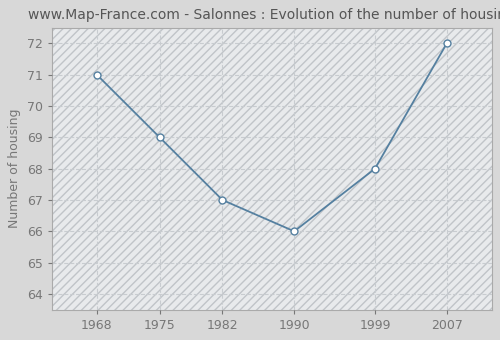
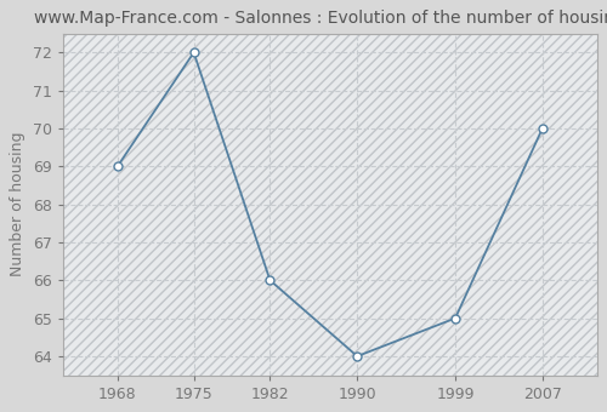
1968: 71 -> 69
1975: 69 -> 72
1982: 67 -> 66
1990: 66 -> 64
1999: 68 -> 65
2007: 72 -> 70
